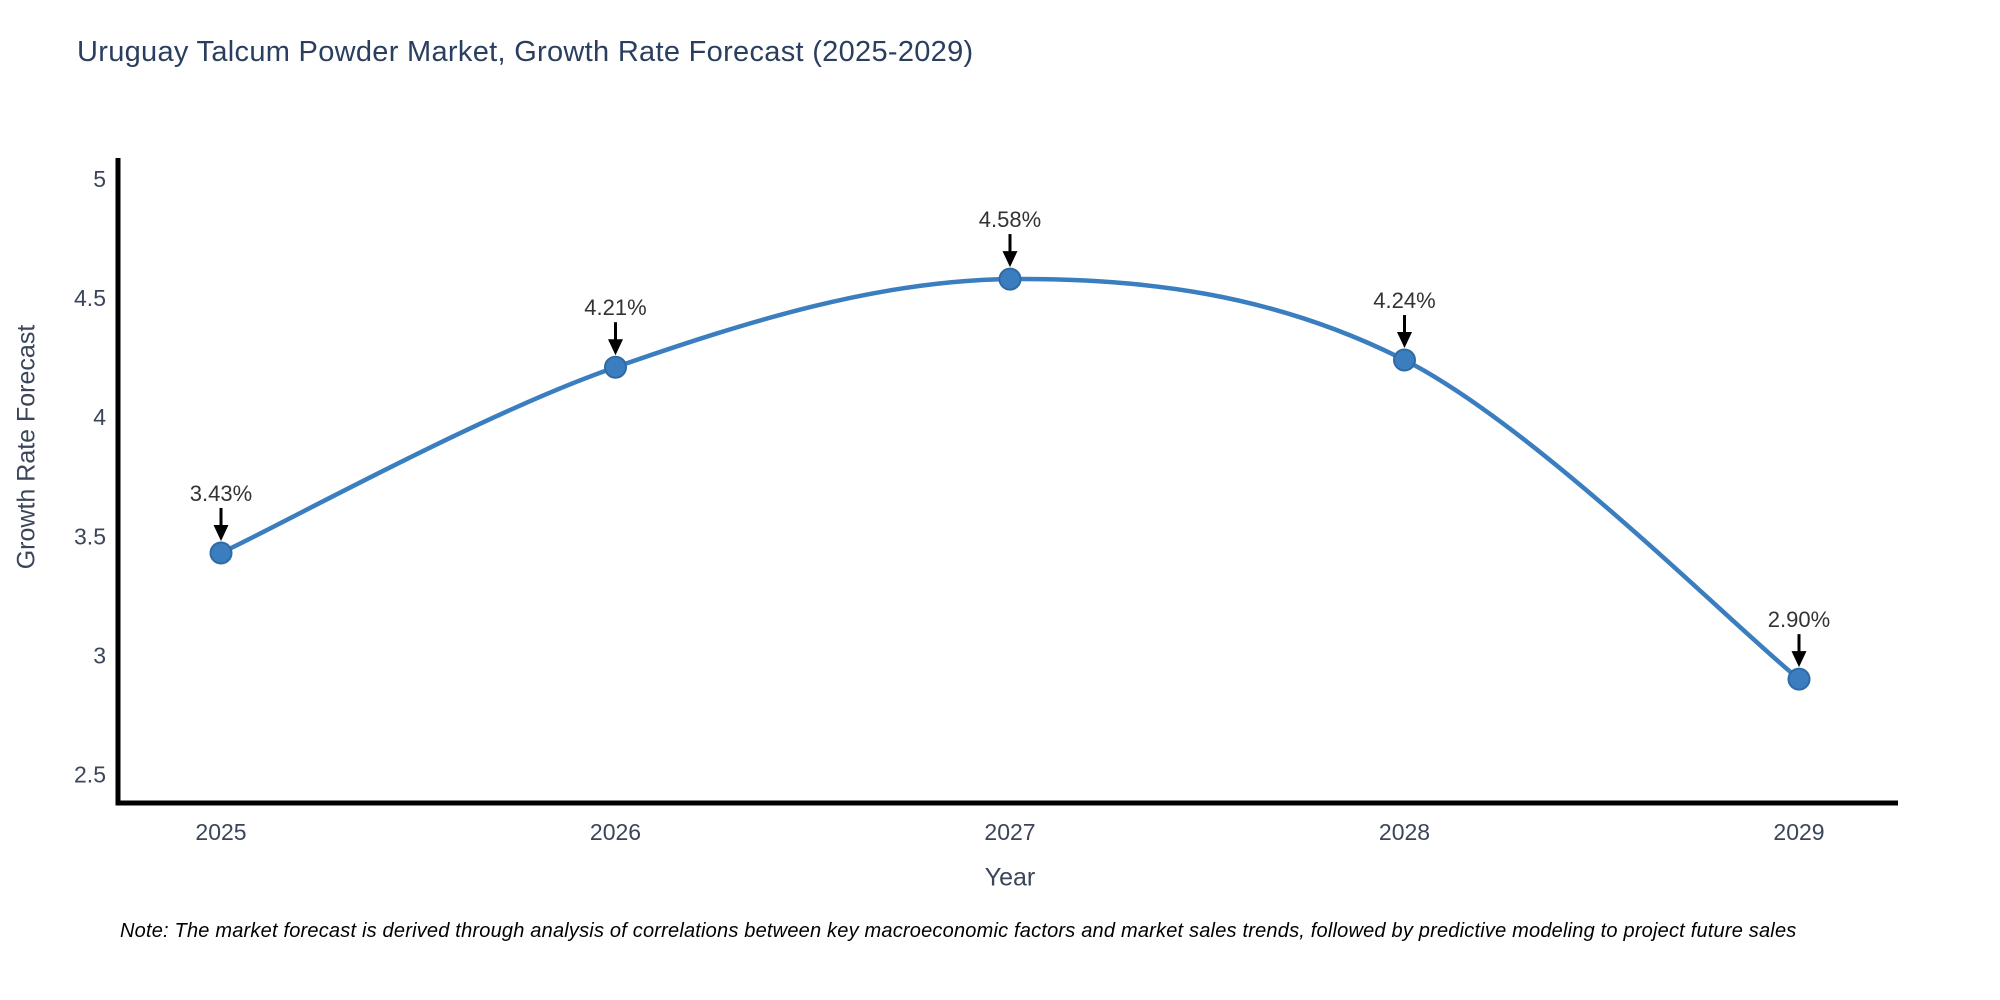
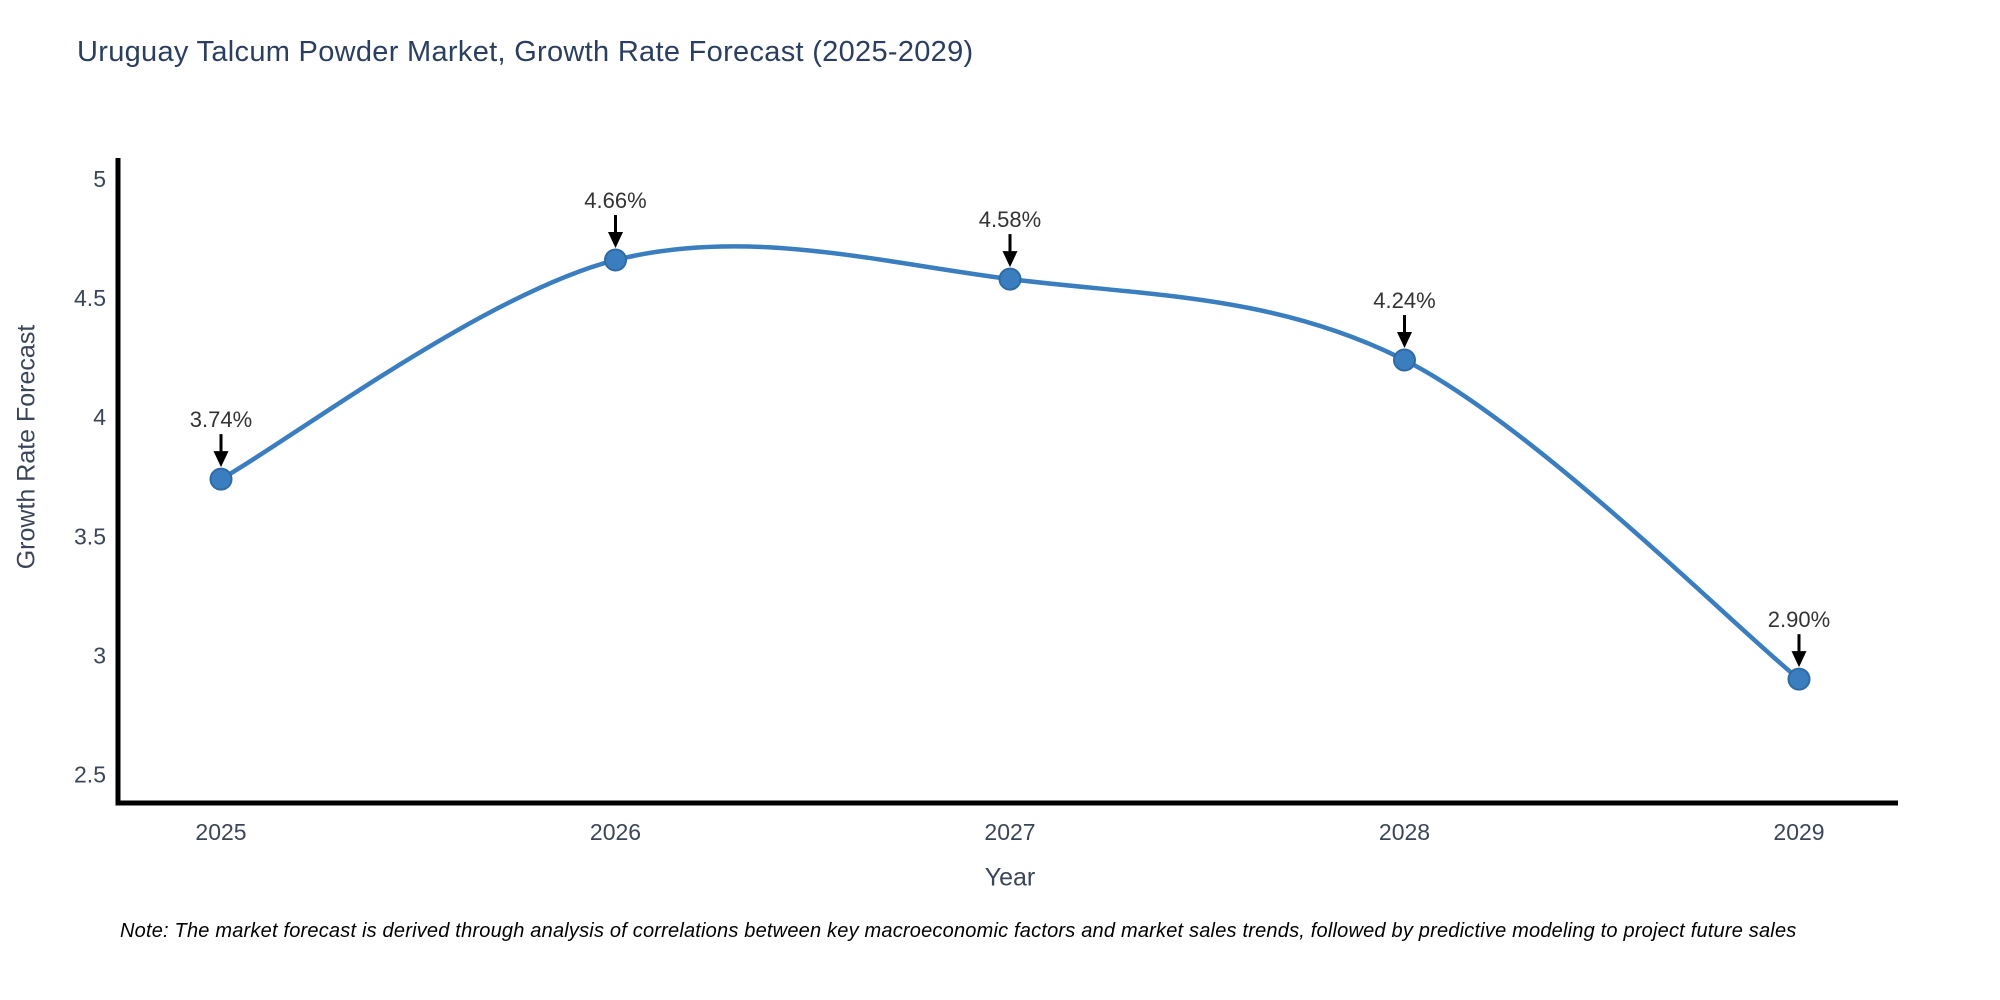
2025: 3.43% -> 3.74%
2026: 4.21% -> 4.66%
